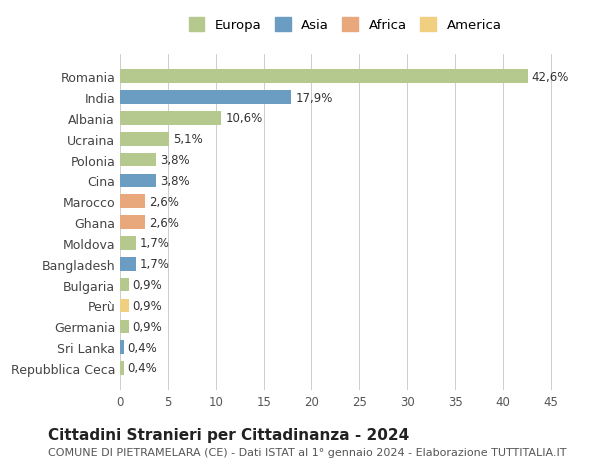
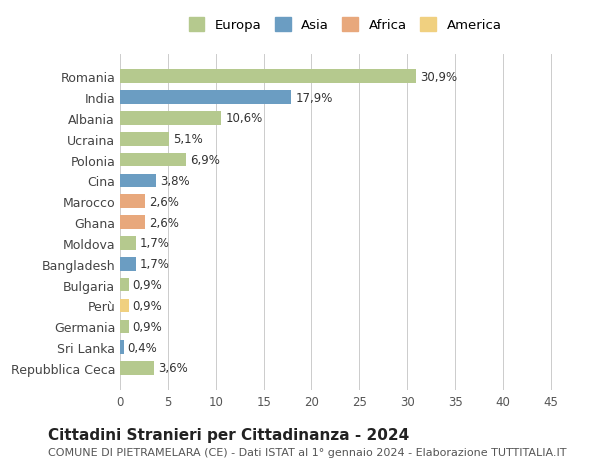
Romania: 42,6% -> 30,9%
Polonia: 3,8% -> 6,9%
Repubblica Ceca: 0,4% -> 3,6%
